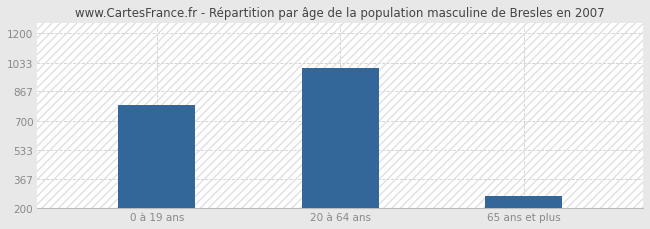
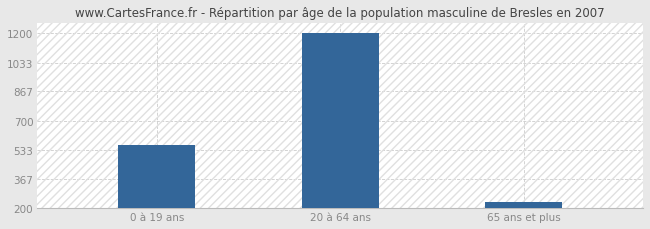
0 à 19 ans: 790 -> 560
20 à 64 ans: 1000 -> 1200
65 ans et plus: 270 -> 230
